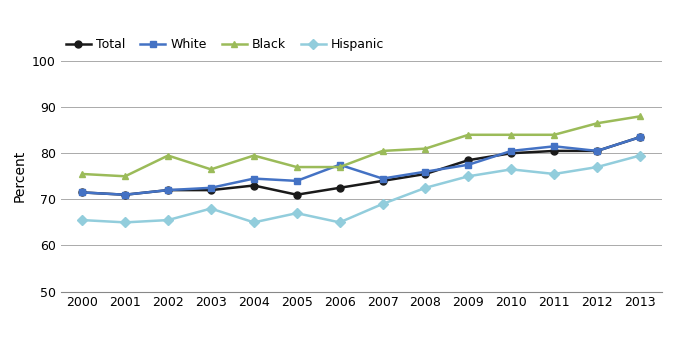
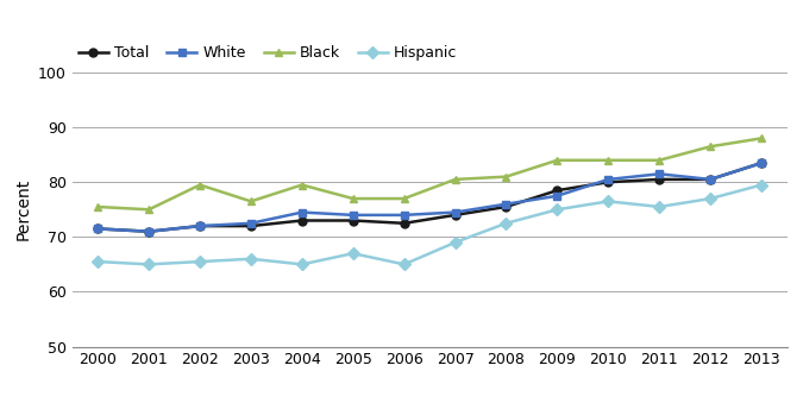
Hispanic/2003: 68.0 -> 66.0
Total/2005: 71.0 -> 73.0
White/2006: 77.5 -> 74.0
